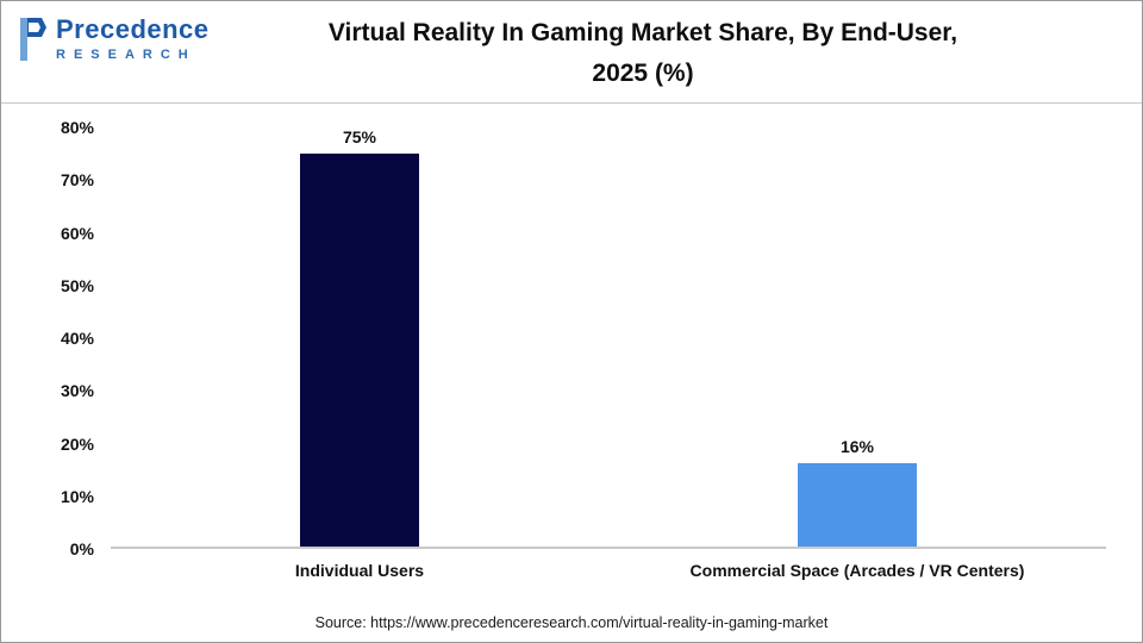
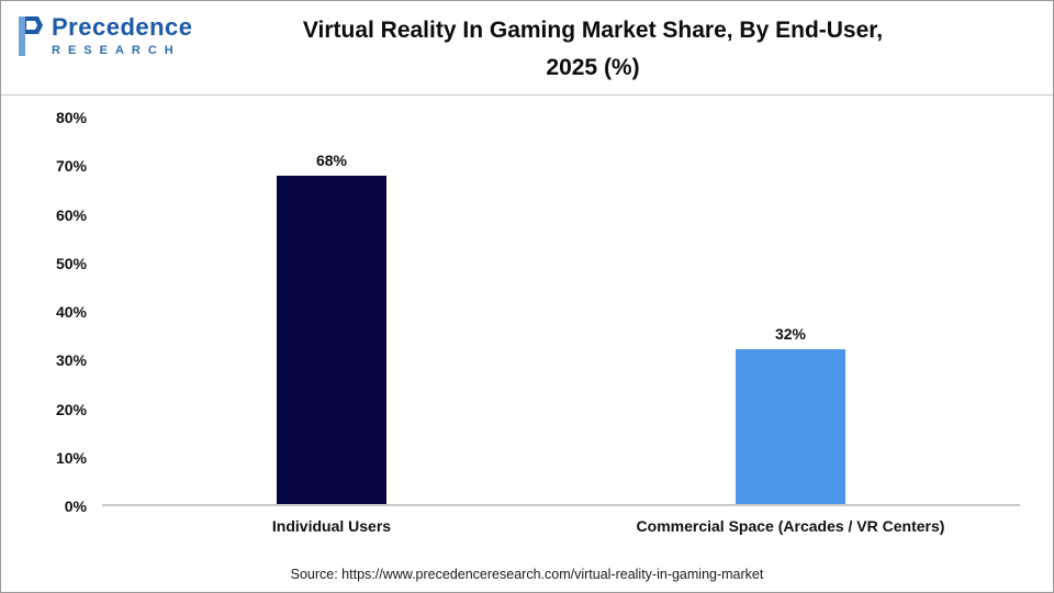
Individual Users: 75% -> 68%
Commercial Space (Arcades / VR Centers): 16% -> 32%
